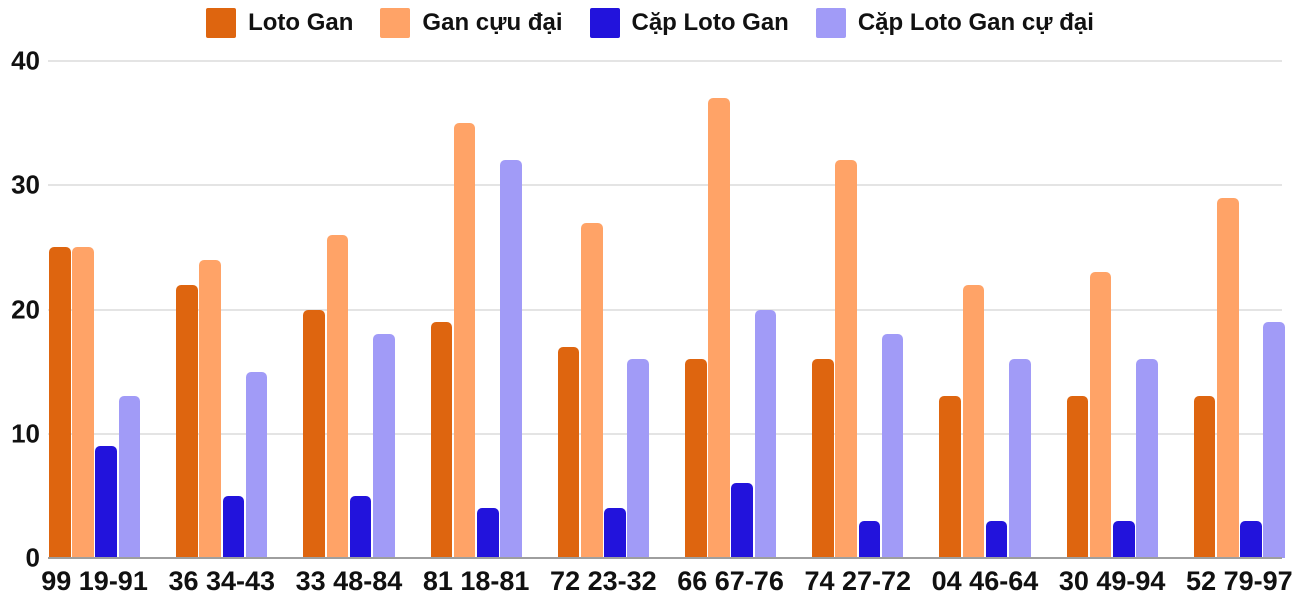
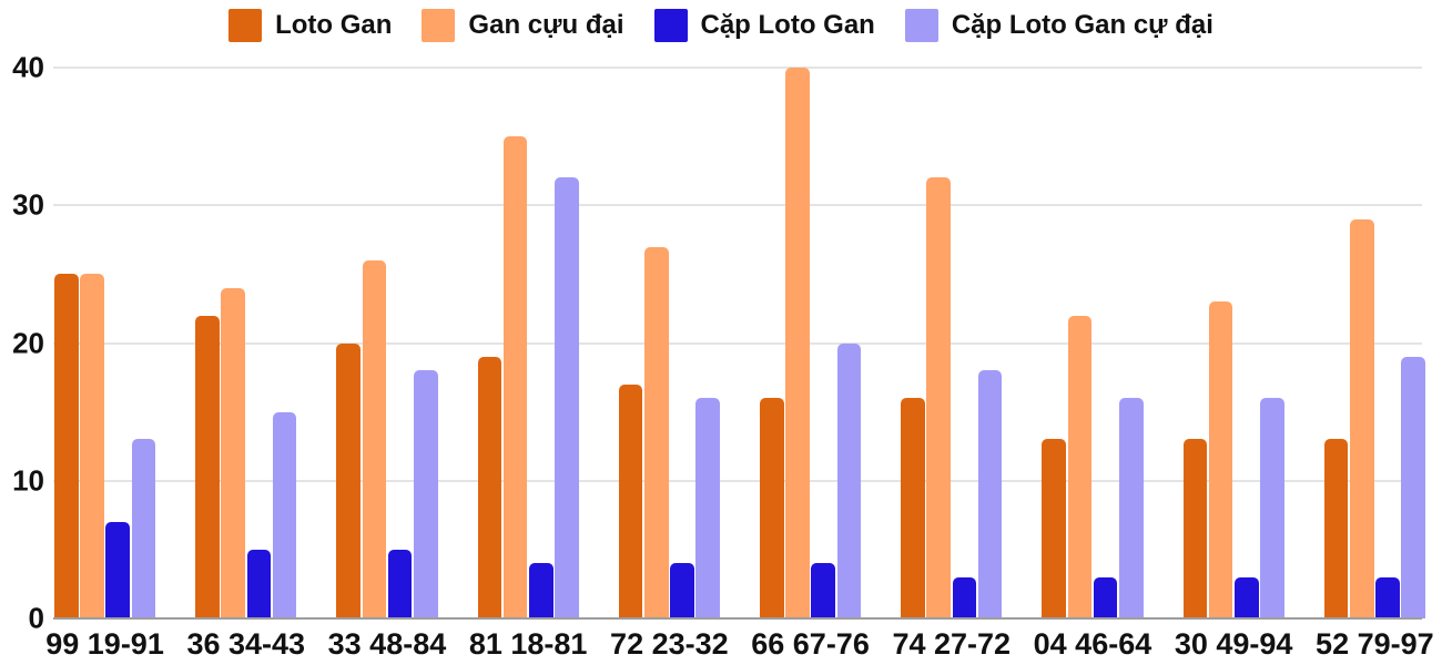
Cặp Loto Gan/99 19-91: 9 -> 7
Gan cựu đại/66 67-76: 37 -> 40
Cặp Loto Gan/66 67-76: 6 -> 4
